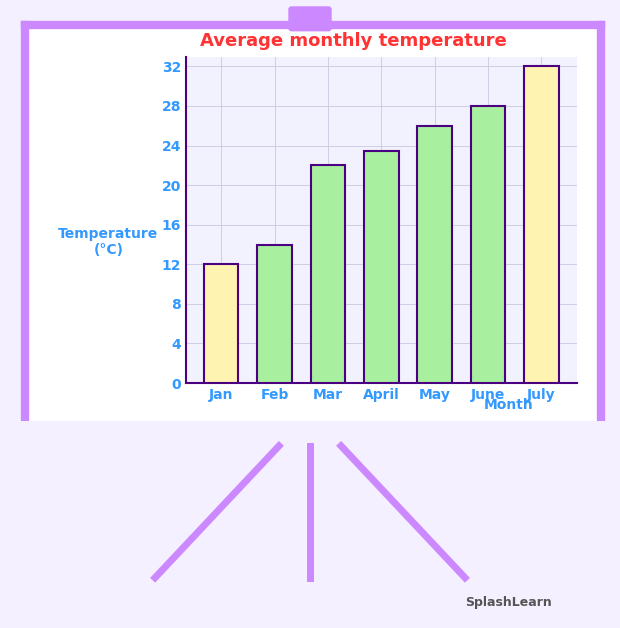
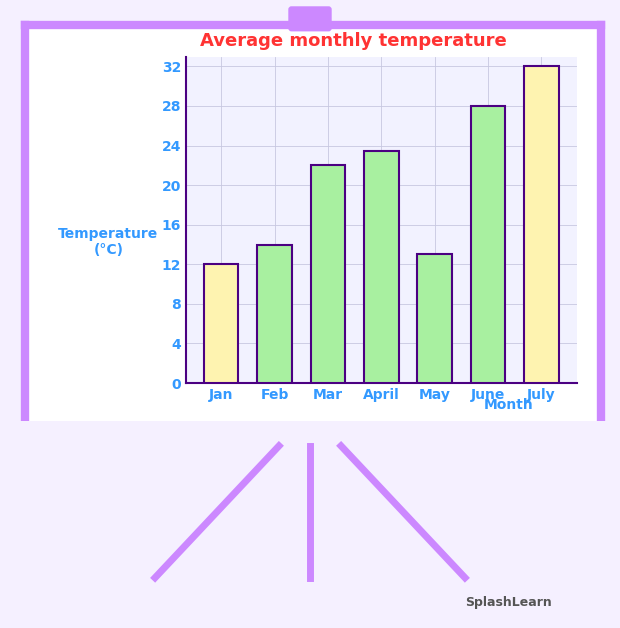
May: 26.0 -> 13.0
